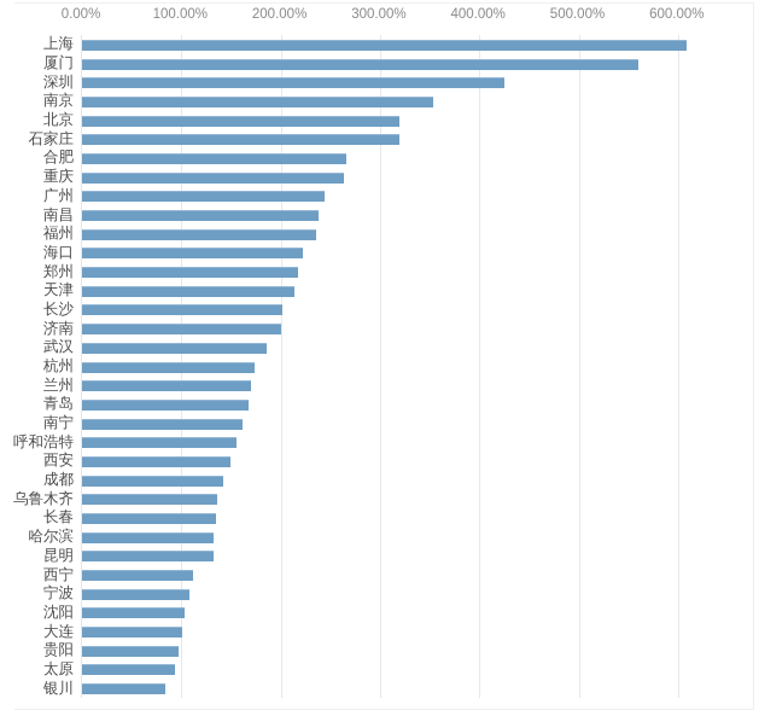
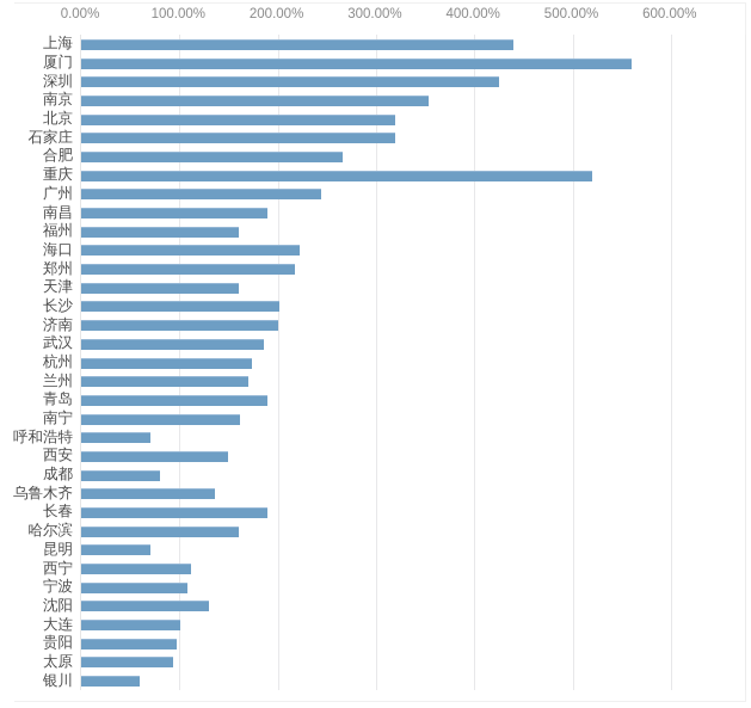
上海: 610% -> 440%
重庆: 260% -> 520%
南昌: 240% -> 190%
福州: 240% -> 160%
天津: 210% -> 160%
青岛: 170% -> 190%
呼和浩特: 160% -> 70%
成都: 140% -> 80%
长春: 140% -> 190%
哈尔滨: 130% -> 160%
昆明: 130% -> 70%
沈阳: 100% -> 130%
银川: 80% -> 60%
